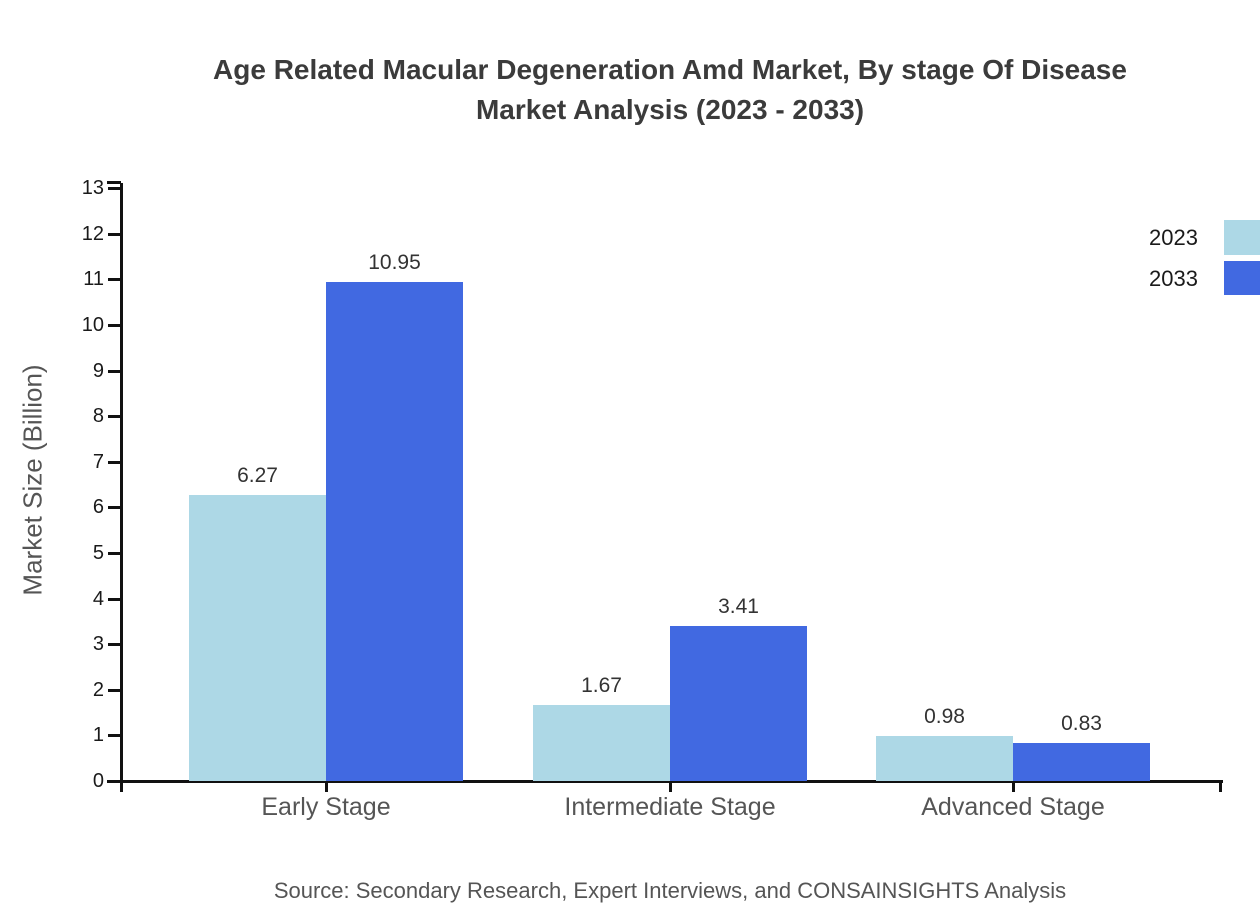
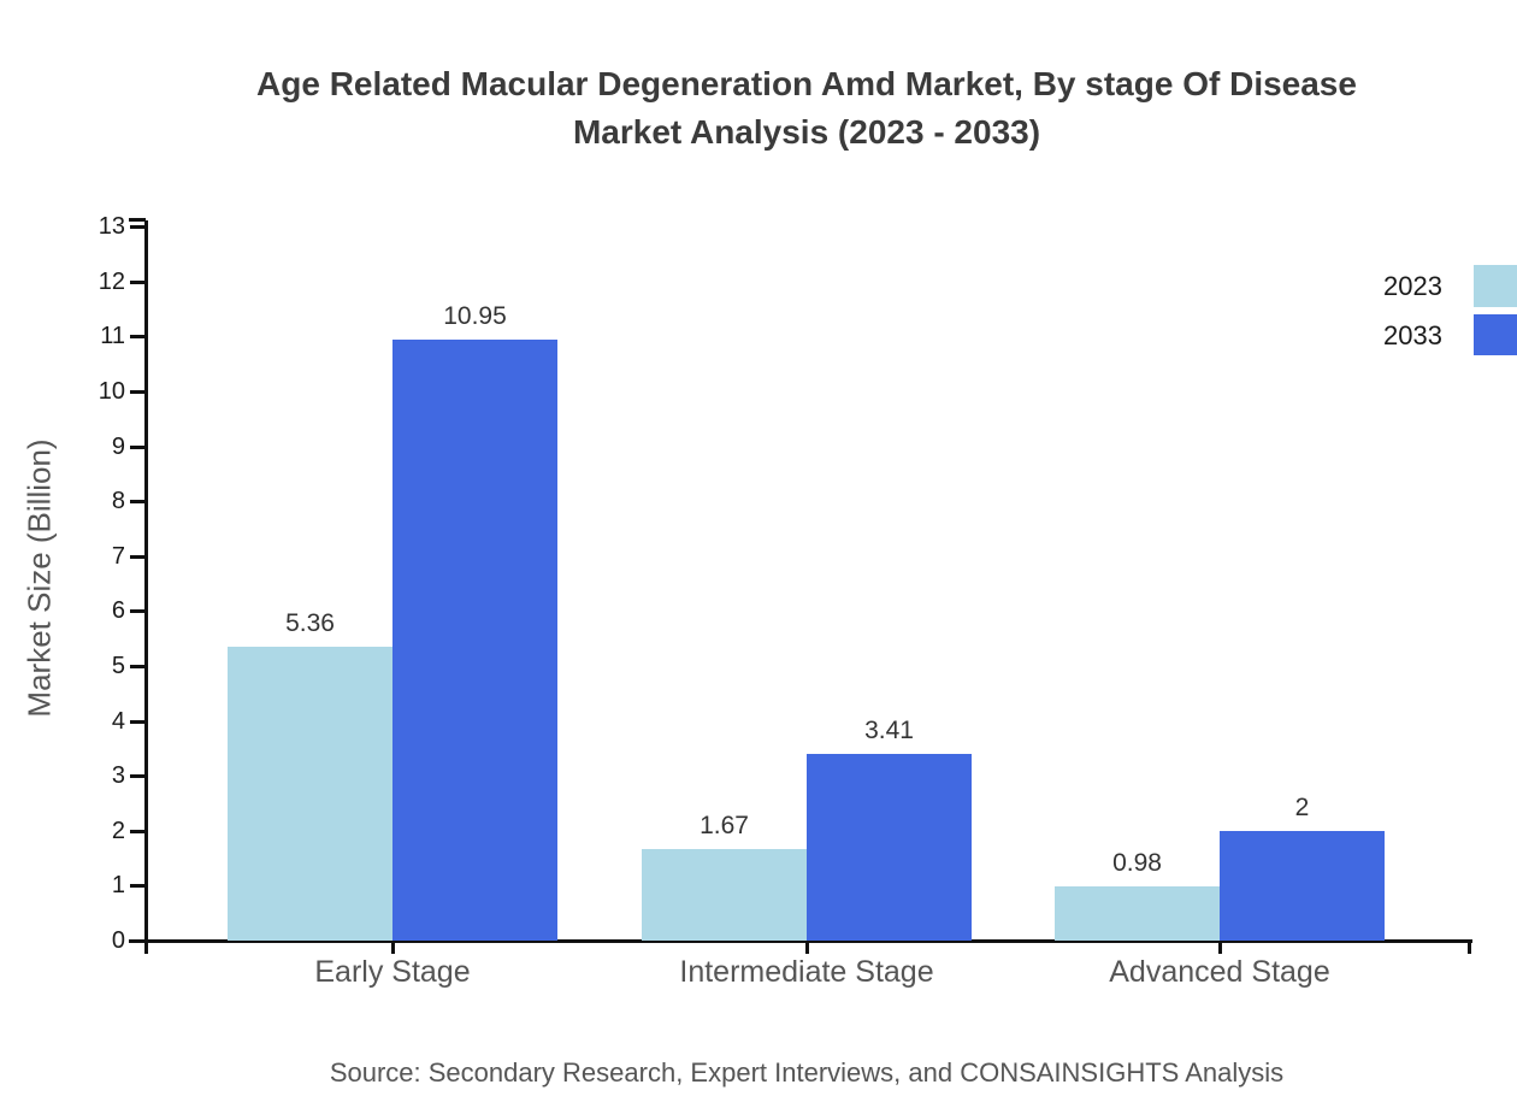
2023/Early Stage: 6.27 -> 5.36
2033/Advanced Stage: 0.83 -> 2
